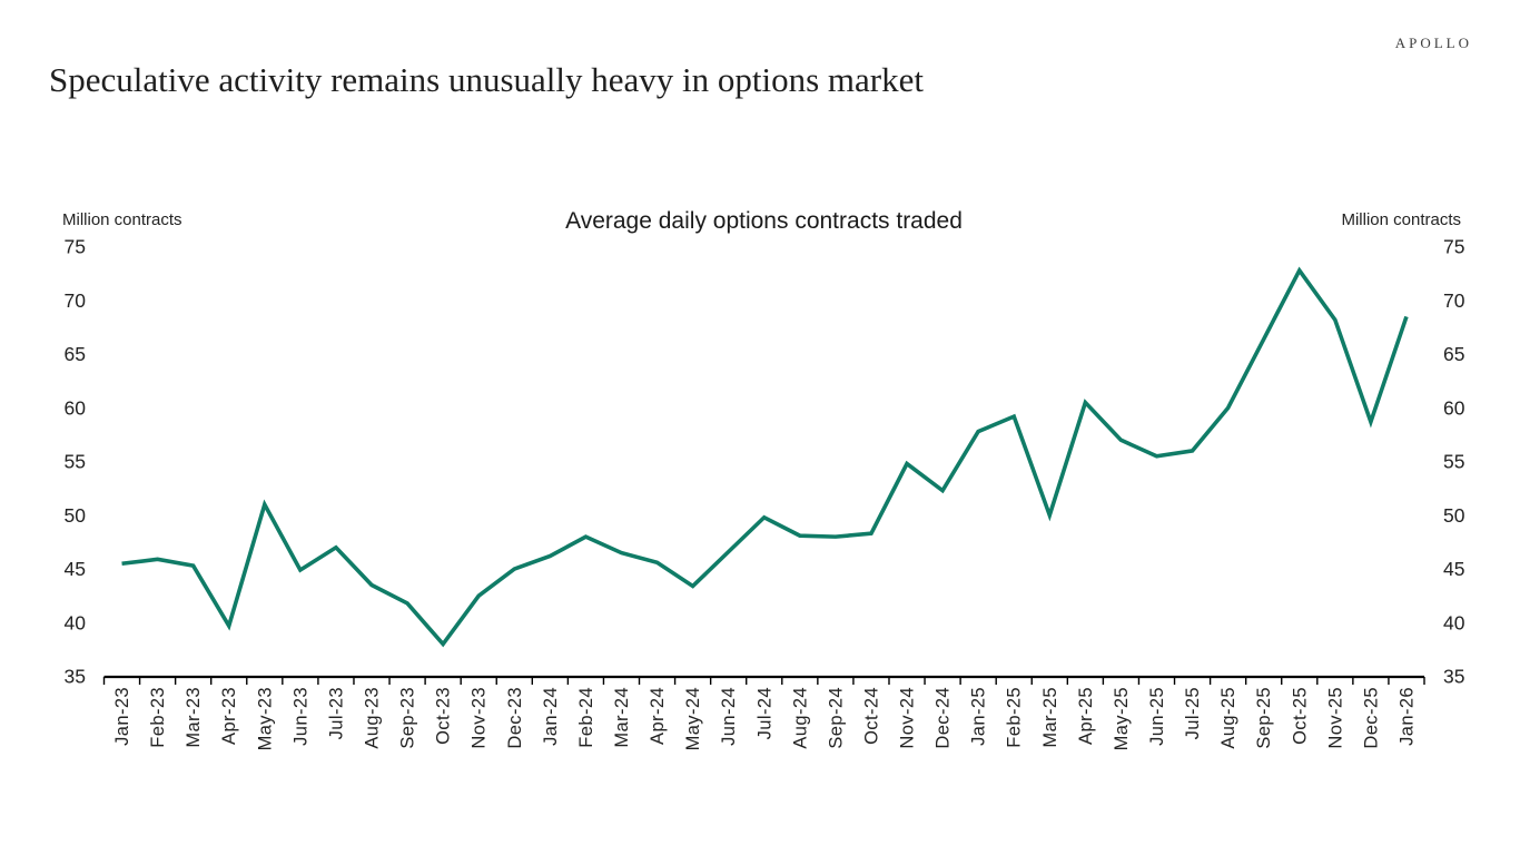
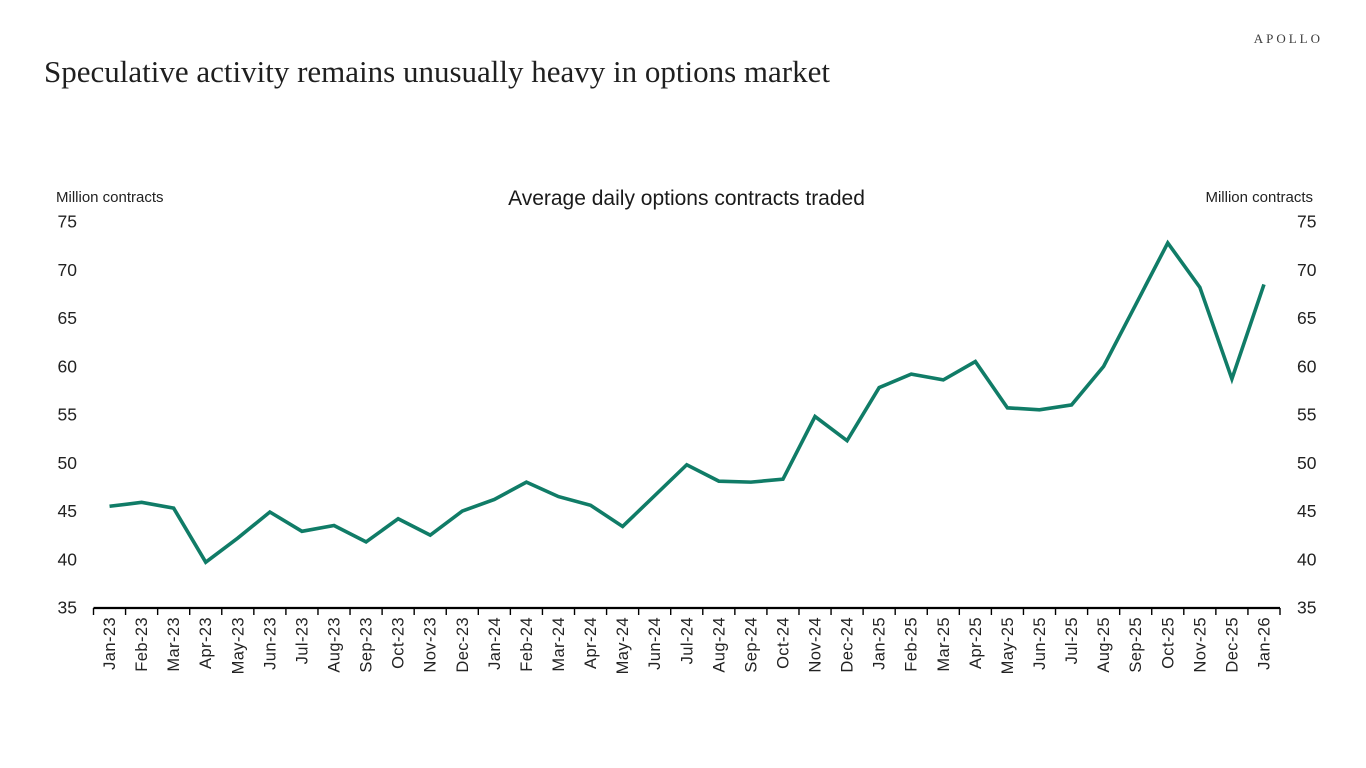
May-23: 51 -> 42
Jul-23: 47 -> 43
Oct-23: 38 -> 44
Mar-25: 50 -> 59
May-25: 57 -> 56
